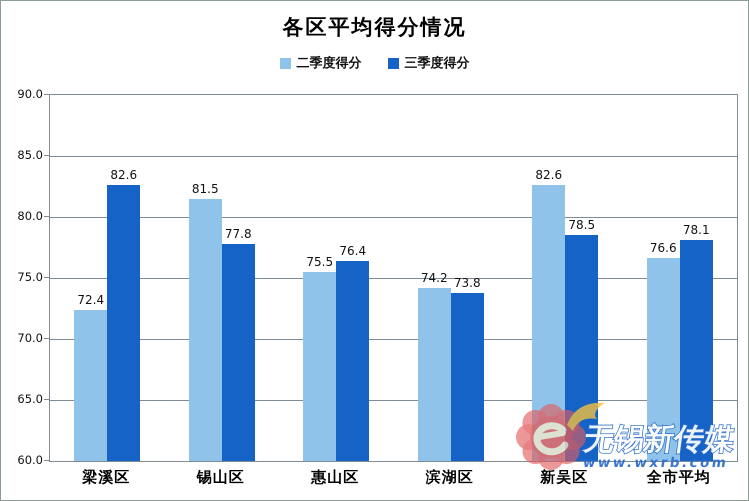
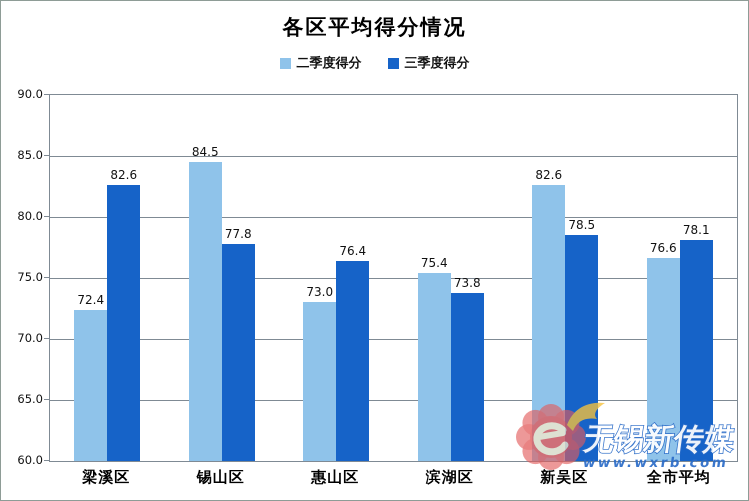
二季度得分/锡山区: 81.5 -> 84.5
二季度得分/惠山区: 75.5 -> 73.0
二季度得分/滨湖区: 74.2 -> 75.4
